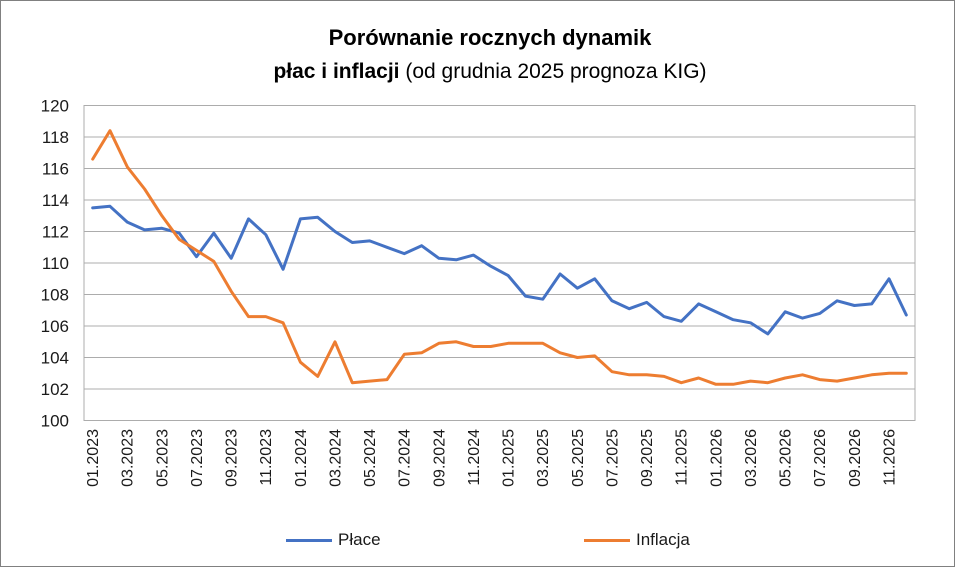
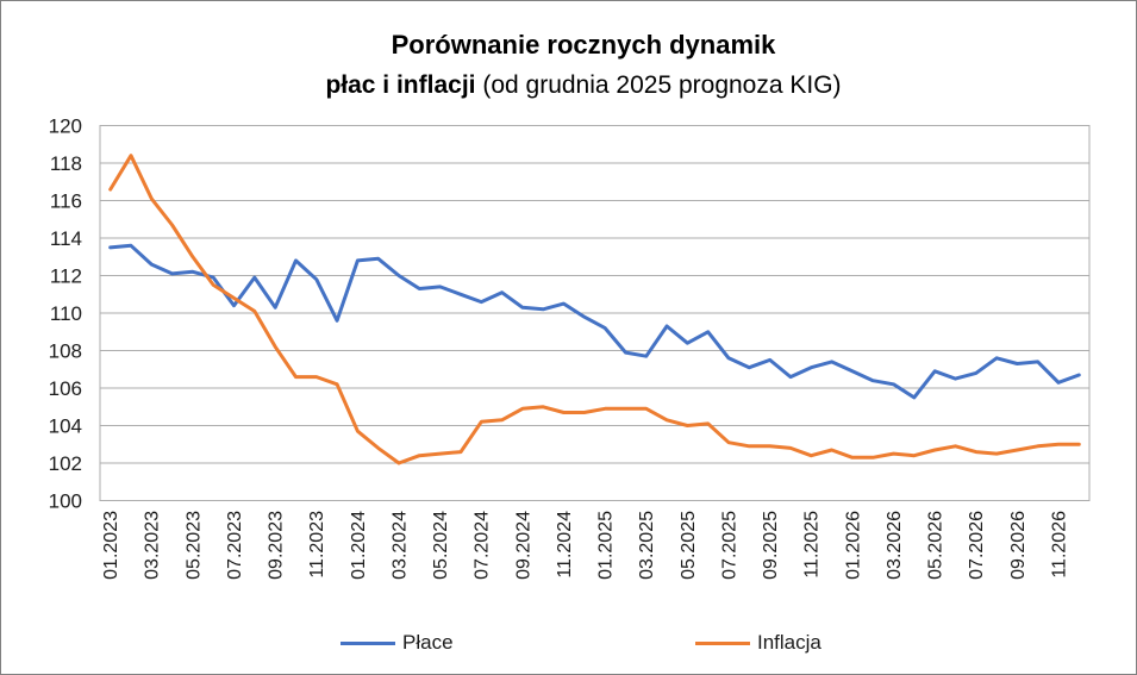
Inflacja/03.2024: 105.0 -> 102.0
Płace/11.2025: 106.3 -> 107.1
Płace/11.2026: 109.0 -> 106.3
